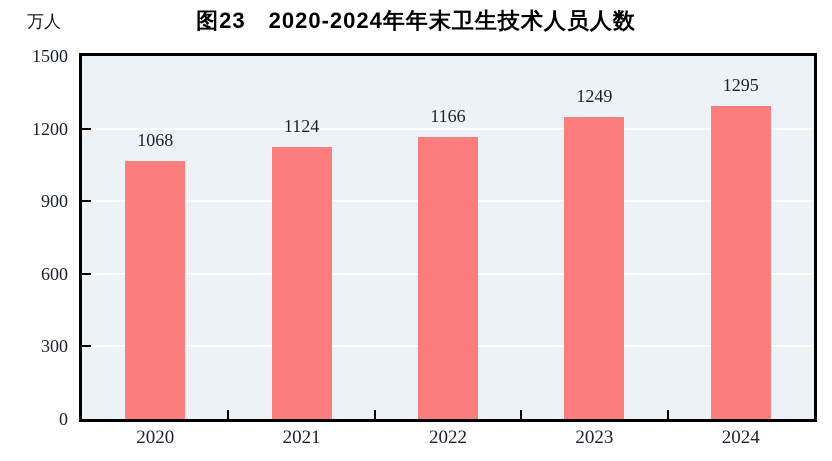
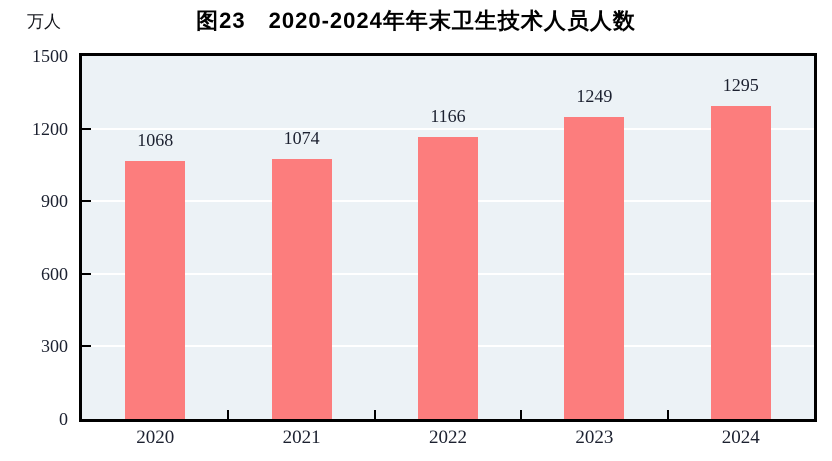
2021: 1124 -> 1074
